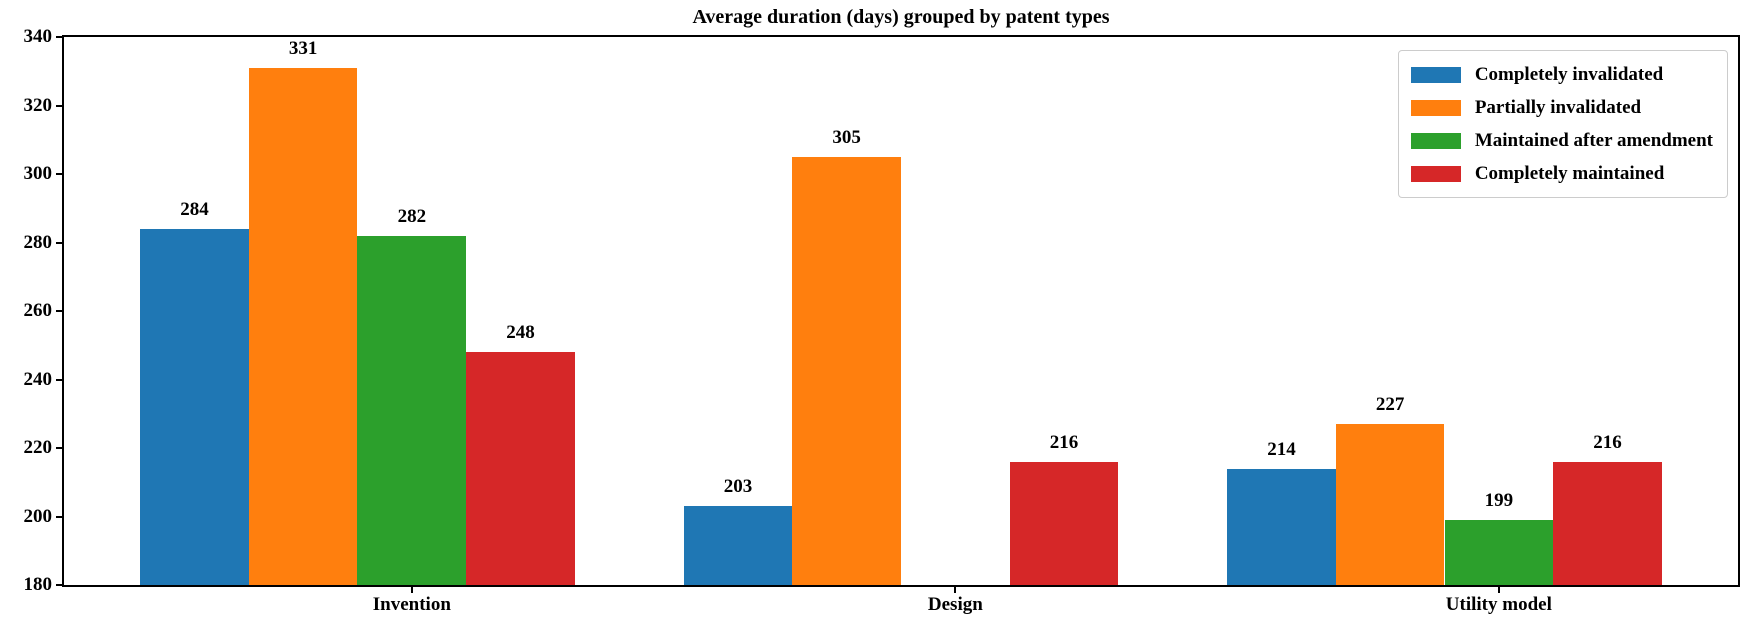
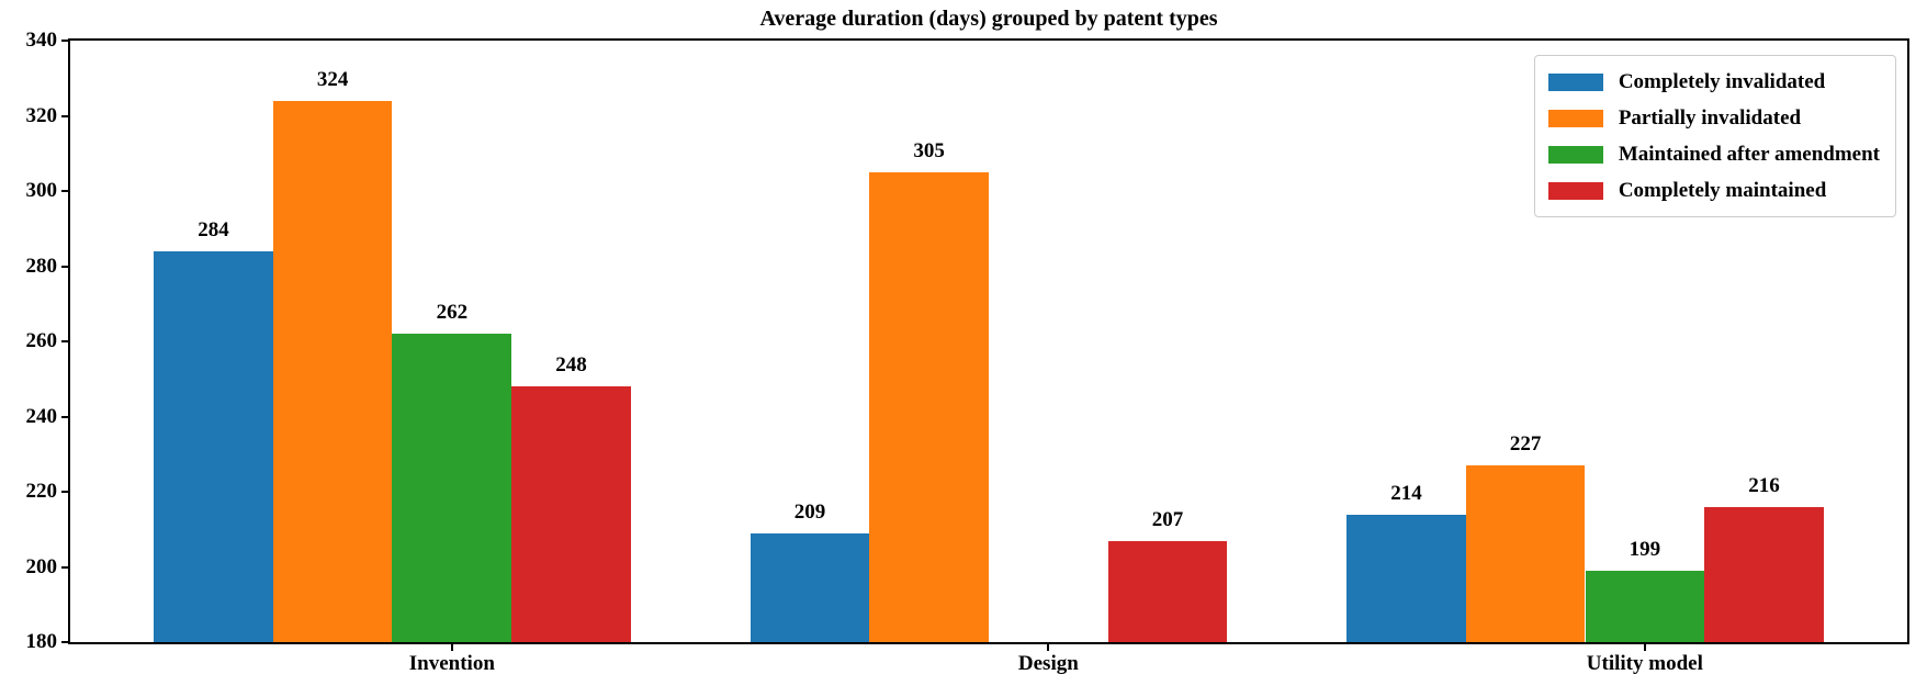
Partially invalidated/Invention: 331 -> 324
Maintained after amendment/Invention: 282 -> 262
Completely invalidated/Design: 203 -> 209
Completely maintained/Design: 216 -> 207
